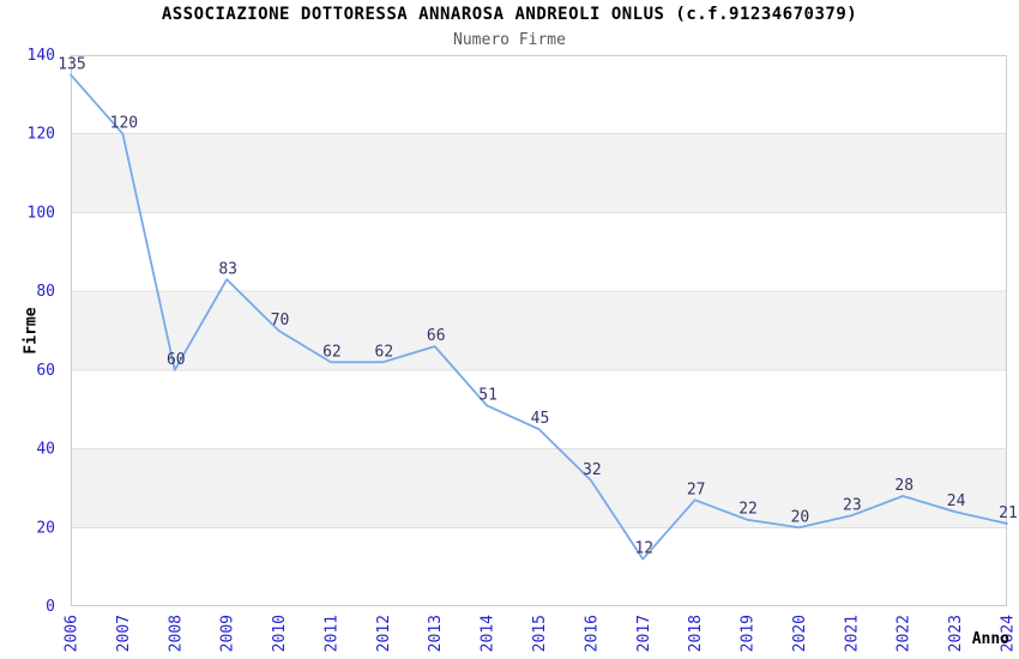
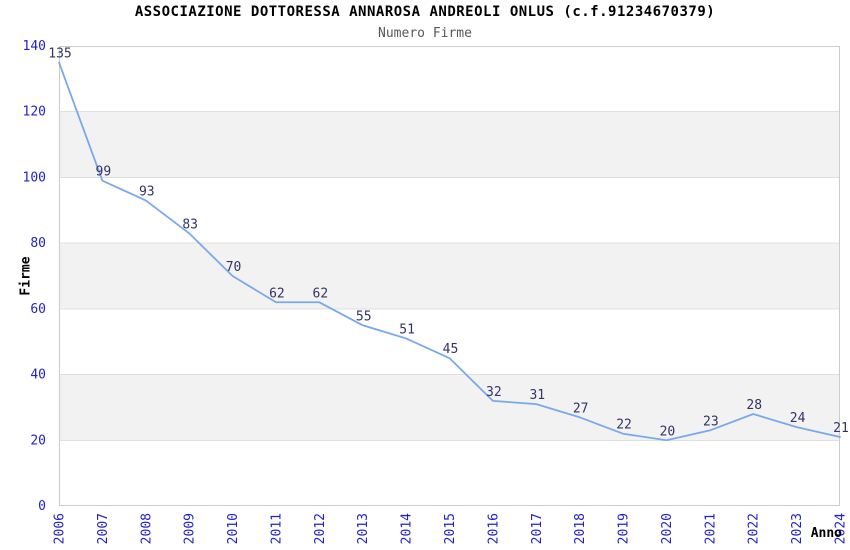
2007: 120 -> 99
2008: 60 -> 93
2013: 66 -> 55
2017: 12 -> 31
